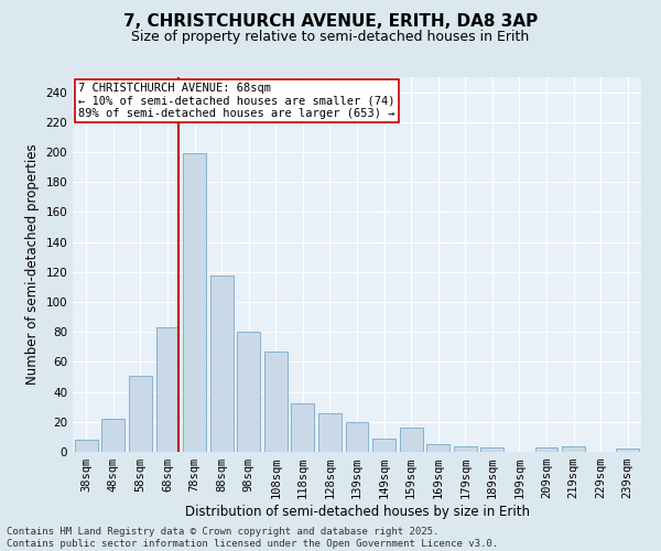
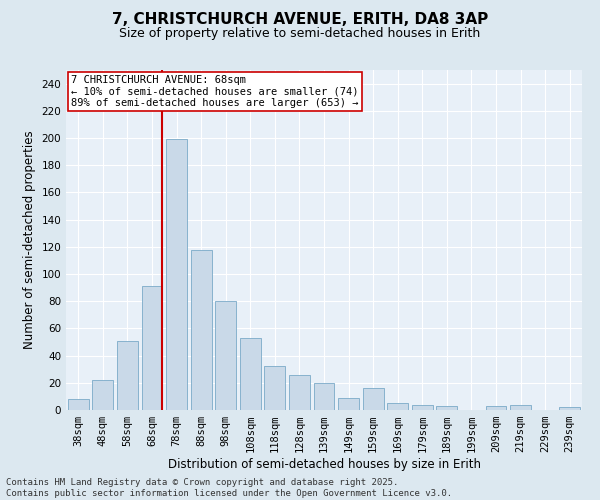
68sqm: 83 -> 91
108sqm: 67 -> 53
